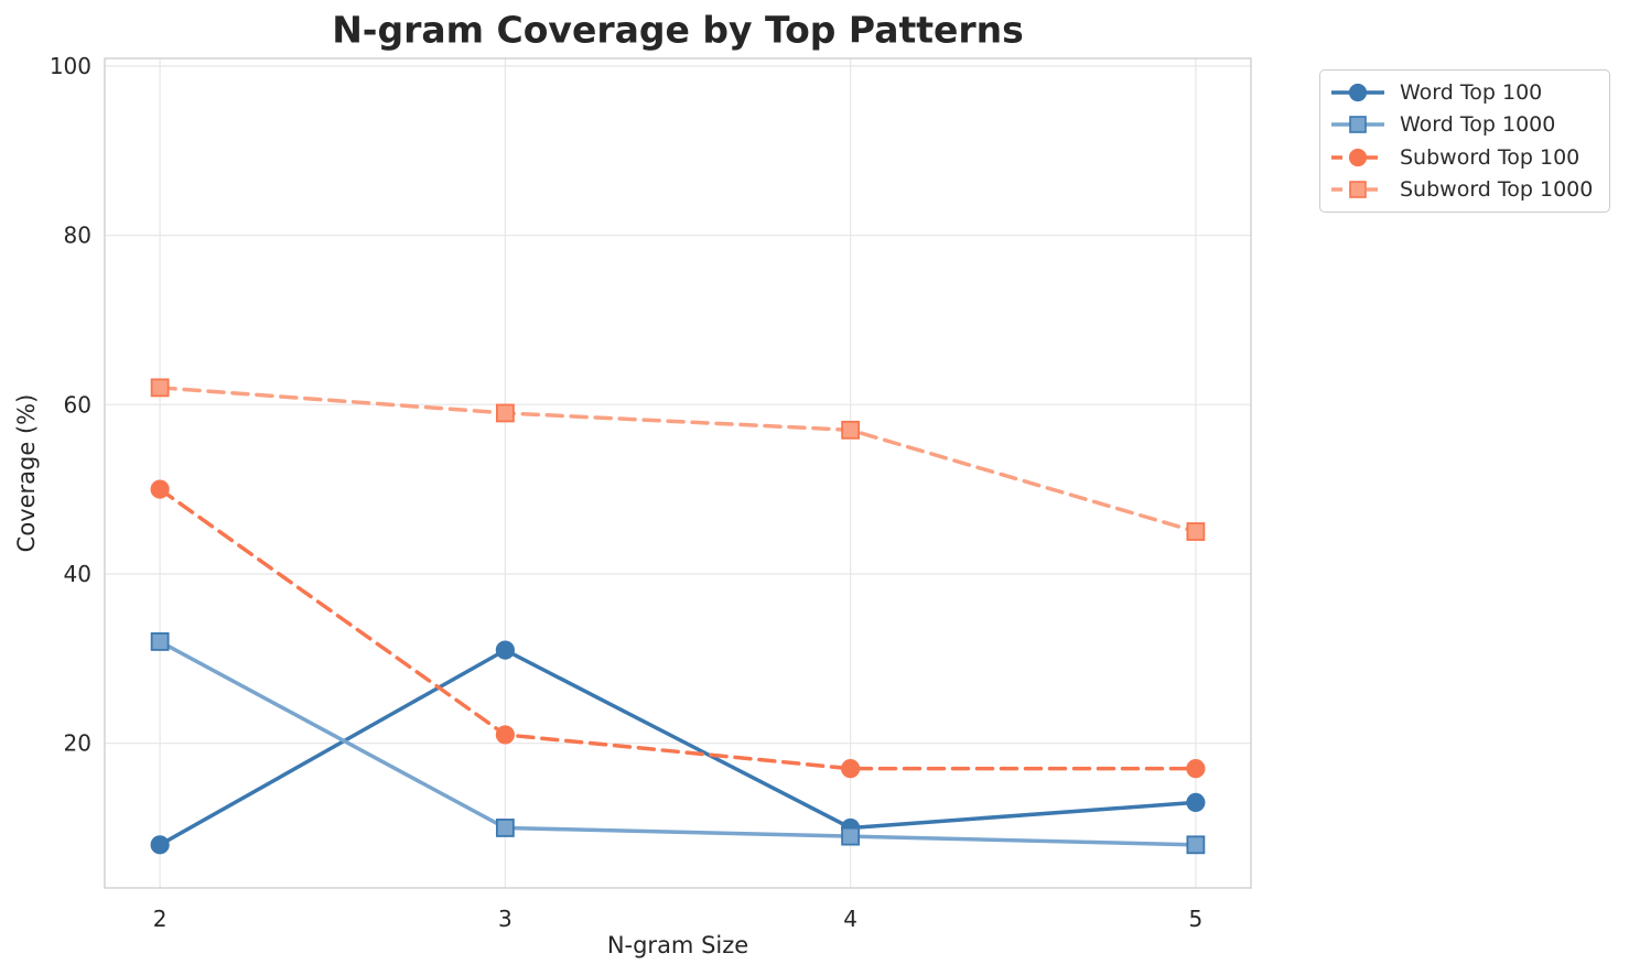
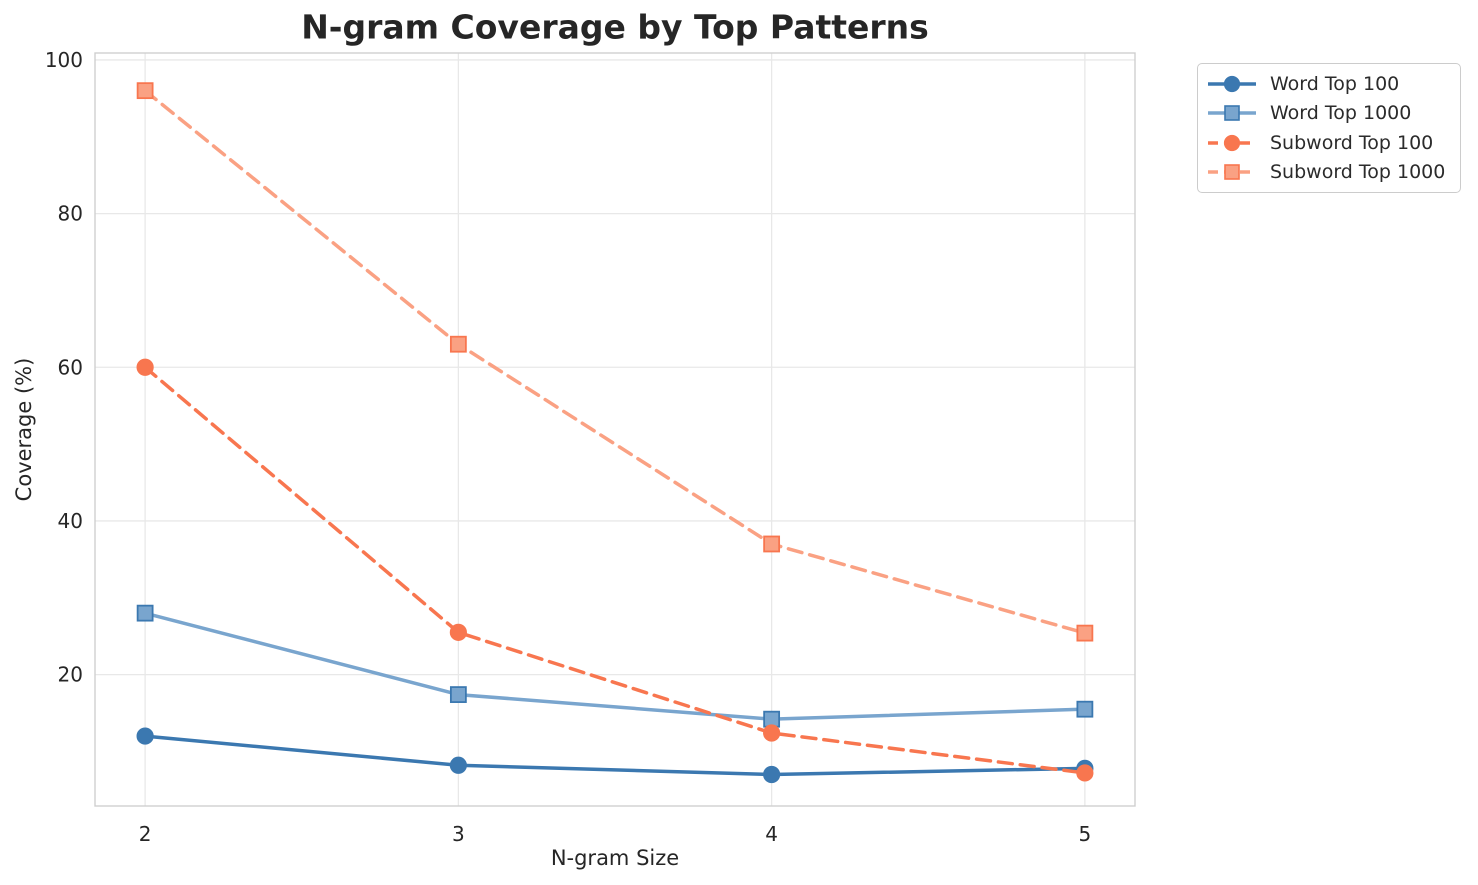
Word Top 100/2: 8 -> 12
Word Top 1000/2: 32 -> 28
Subword Top 100/2: 50 -> 60
Subword Top 1000/2: 62 -> 96
Word Top 100/3: 31 -> 8
Word Top 1000/3: 10 -> 17
Subword Top 100/3: 21 -> 26
Subword Top 1000/3: 59 -> 63
Word Top 100/4: 10 -> 7
Word Top 1000/4: 9 -> 14
Subword Top 100/4: 17 -> 12
Subword Top 1000/4: 57 -> 37
Word Top 100/5: 13 -> 8
Word Top 1000/5: 8 -> 16
Subword Top 100/5: 17 -> 7
Subword Top 1000/5: 45 -> 25
